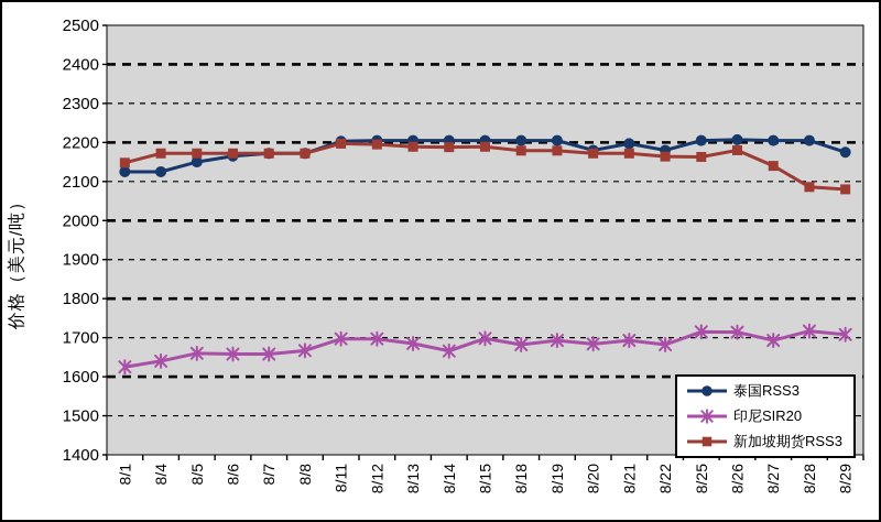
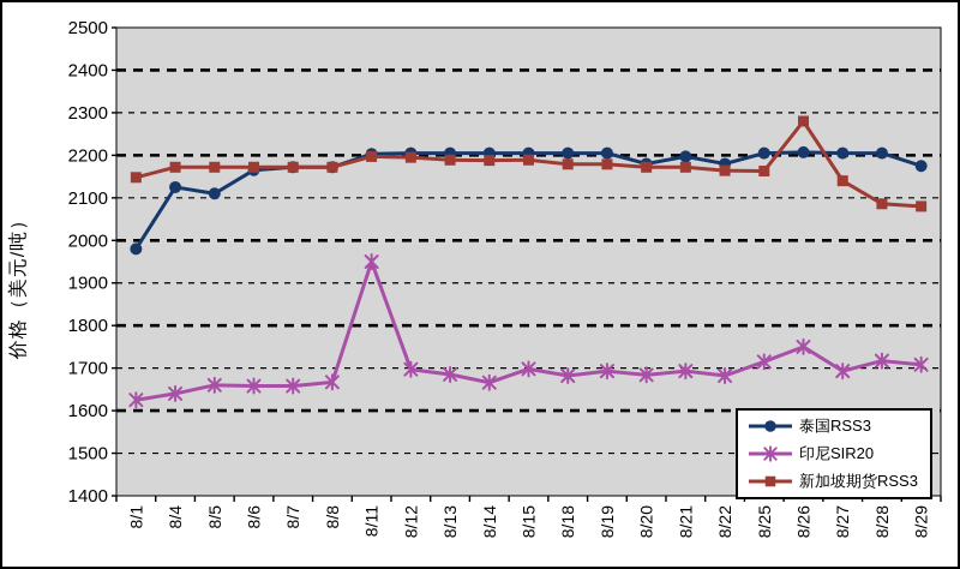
泰国RSS3/8/1: 2120 -> 1980
泰国RSS3/8/5: 2150 -> 2110
印尼SIR20/8/11: 1700 -> 1950
印尼SIR20/8/26: 1710 -> 1750
新加坡期货RSS3/8/26: 2180 -> 2280
